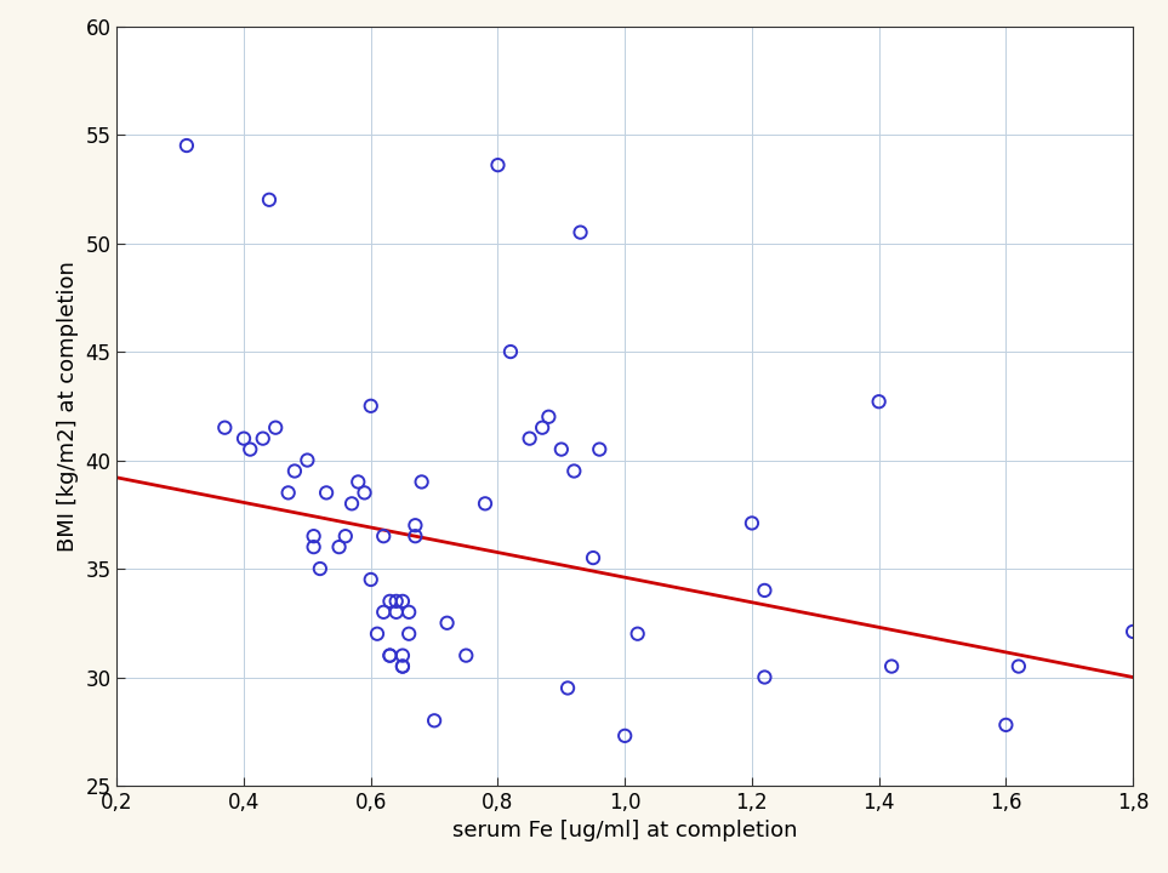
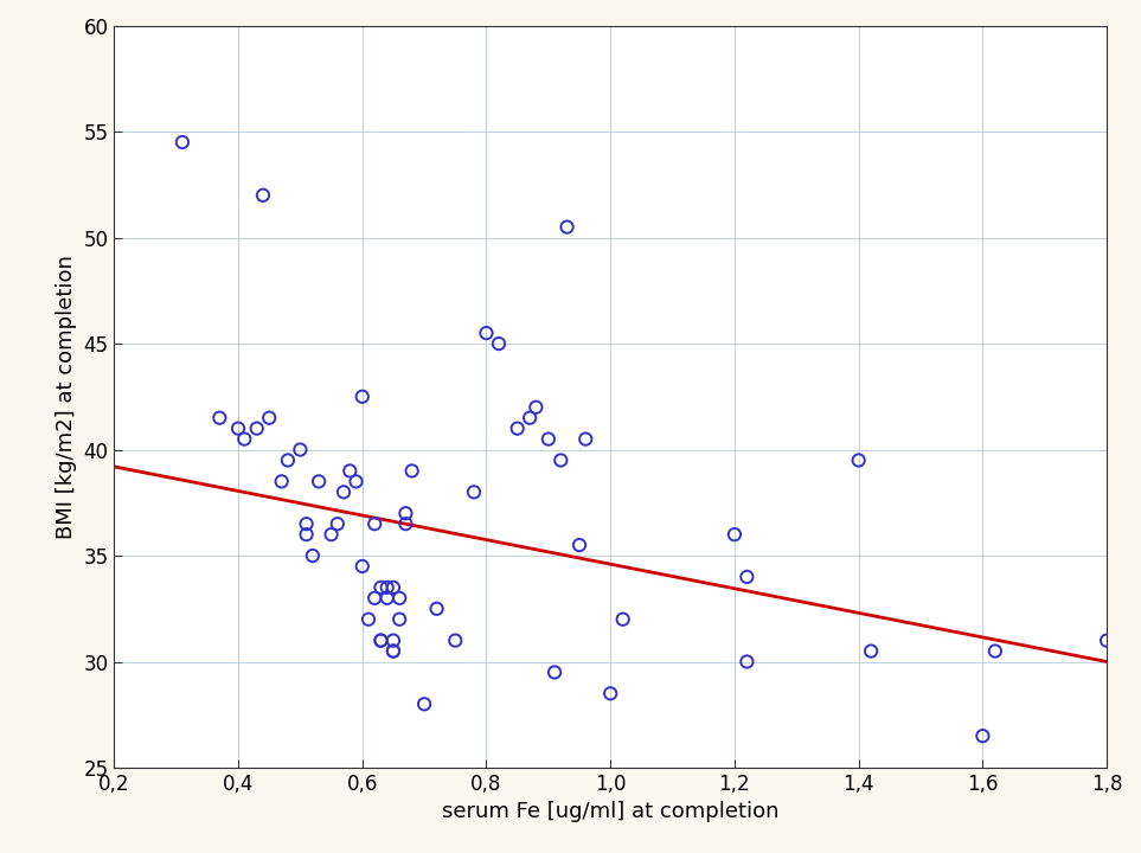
0,8: 53.6 -> 45.5
1,0: 27.3 -> 28.5
1,2: 37.1 -> 36.0
1,4: 42.7 -> 39.5
1,6: 27.8 -> 26.5
1,8: 32.1 -> 31.0
